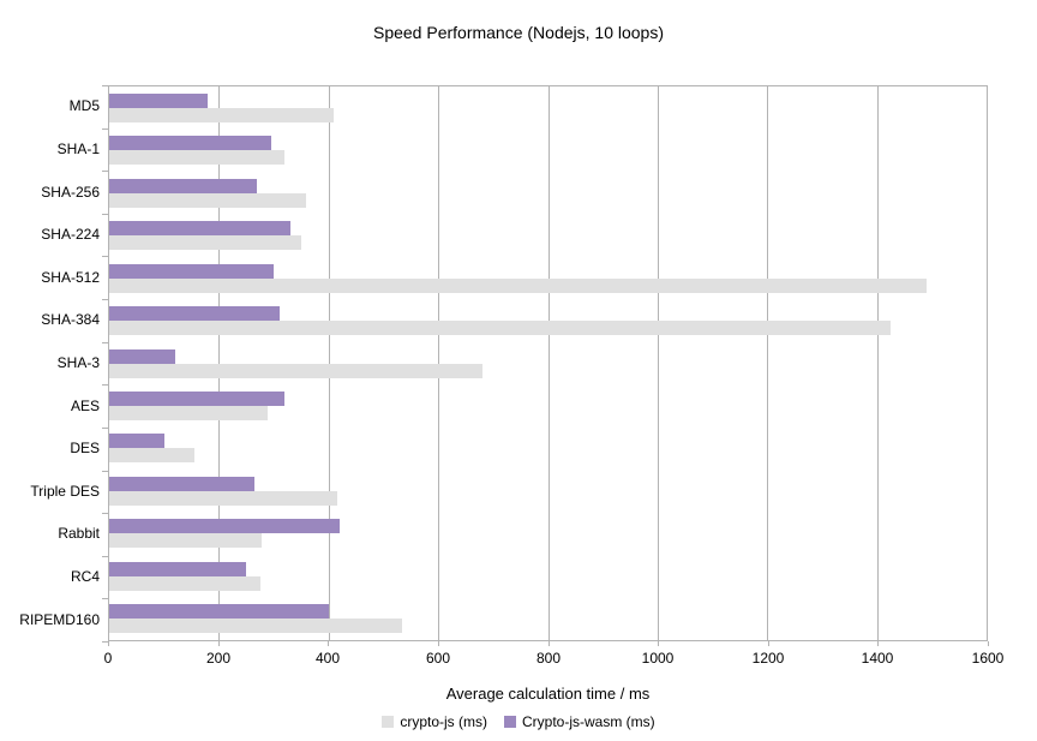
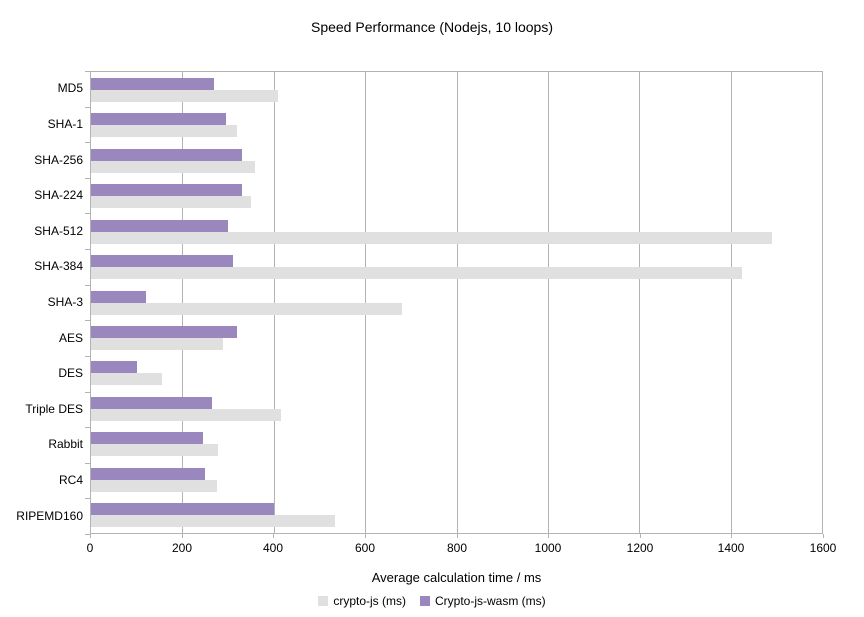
Crypto-js-wasm (ms)/MD5: 180 -> 270
Crypto-js-wasm (ms)/SHA-256: 270 -> 330
Crypto-js-wasm (ms)/Rabbit: 420 -> 240
